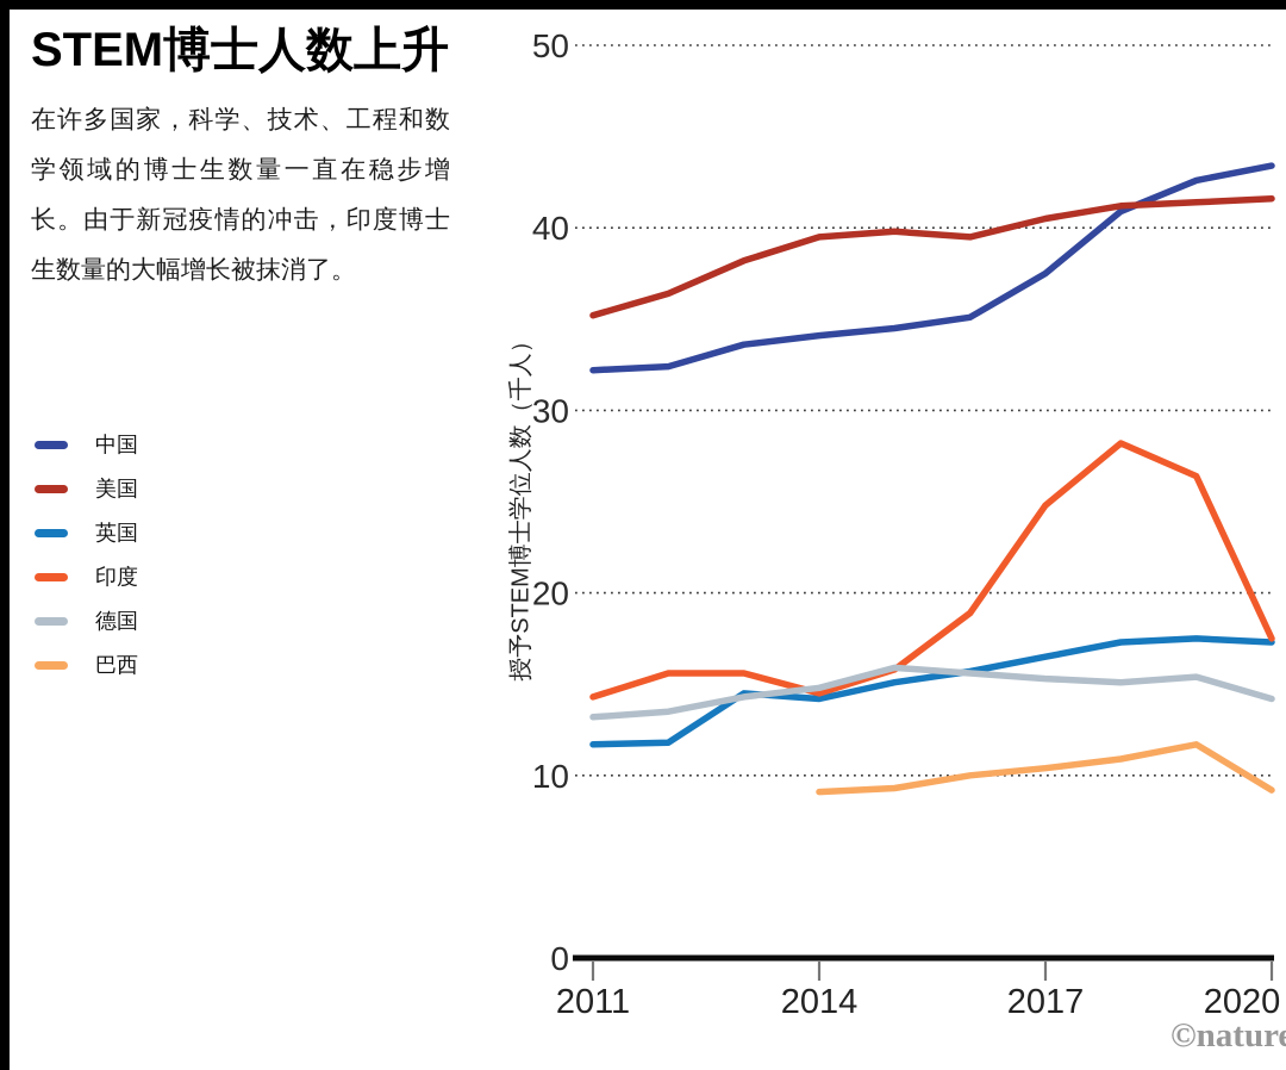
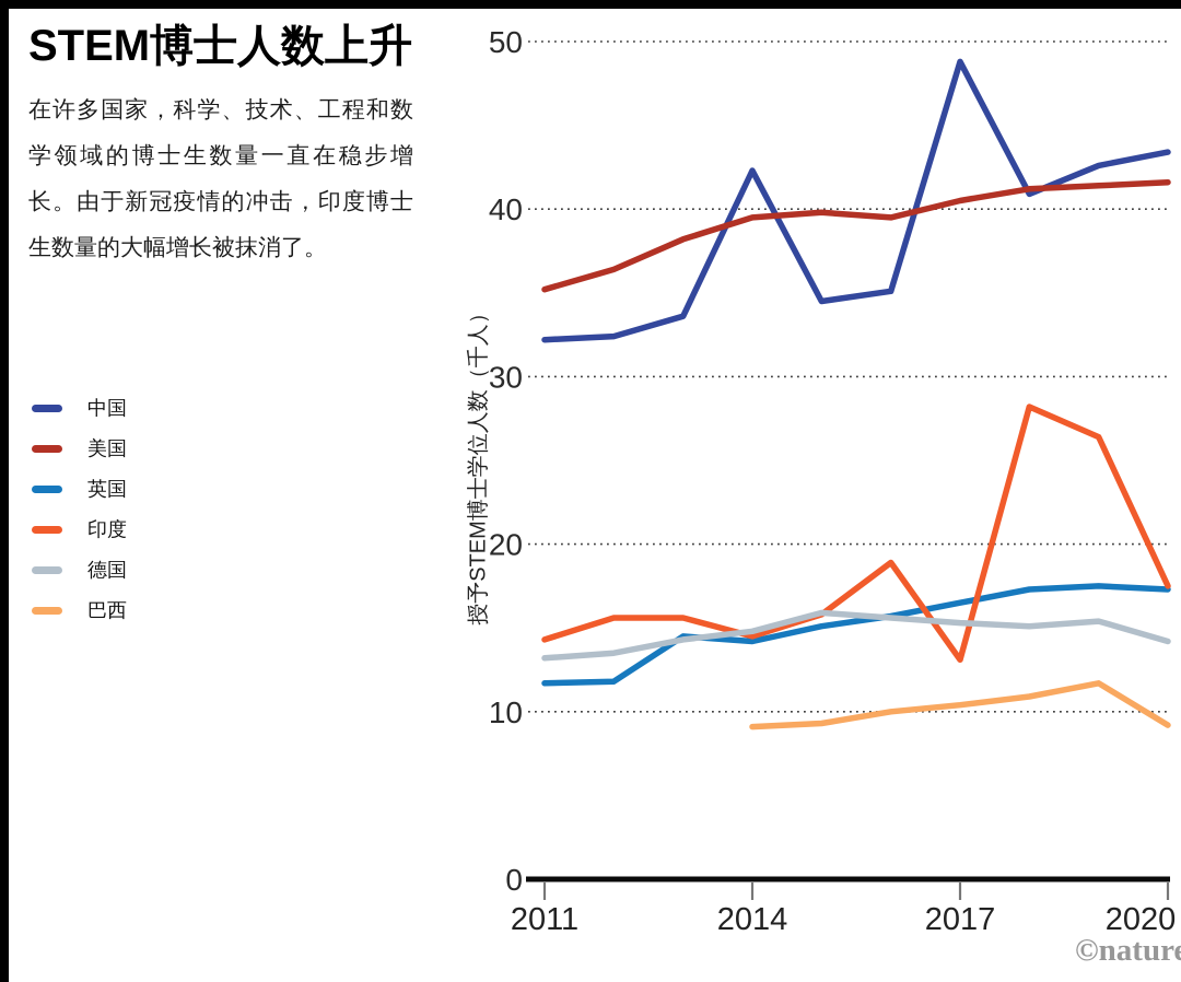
中国/2014: 34.1 -> 42.3
中国/2017: 37.5 -> 48.8
印度/2017: 24.8 -> 13.1
